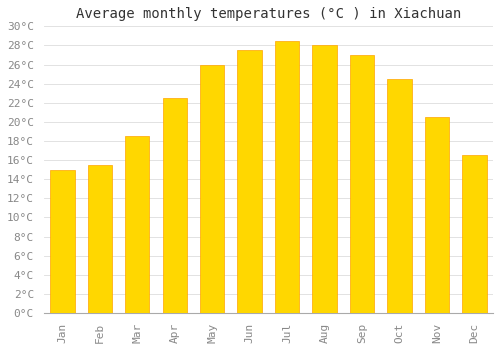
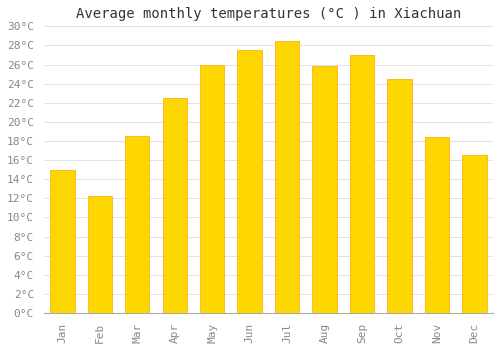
Feb: 15.5°C -> 12.2°C
Aug: 28.0°C -> 25.8°C
Nov: 20.5°C -> 18.4°C
